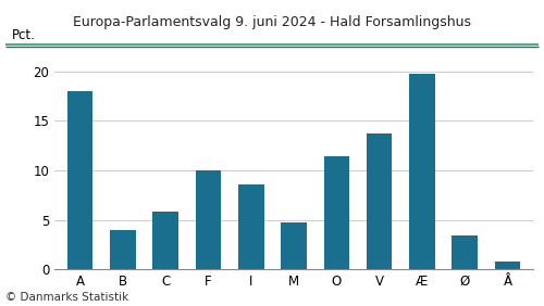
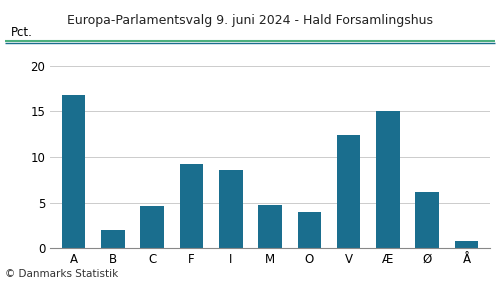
A: 18.0 -> 16.8
B: 4.0 -> 2.0
C: 5.8 -> 4.6
F: 10.0 -> 9.2
O: 11.4 -> 4.0
V: 13.7 -> 12.4
Æ: 19.7 -> 15.0
Ø: 3.4 -> 6.2
